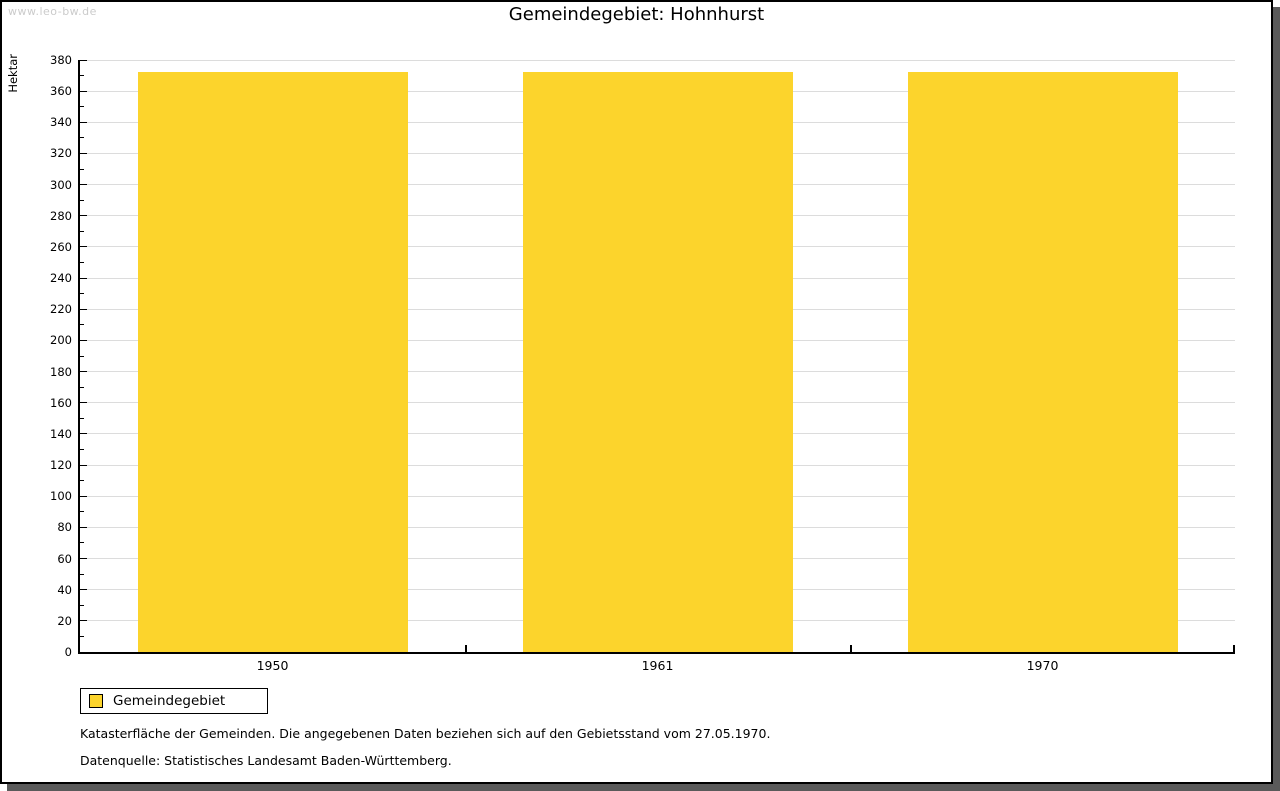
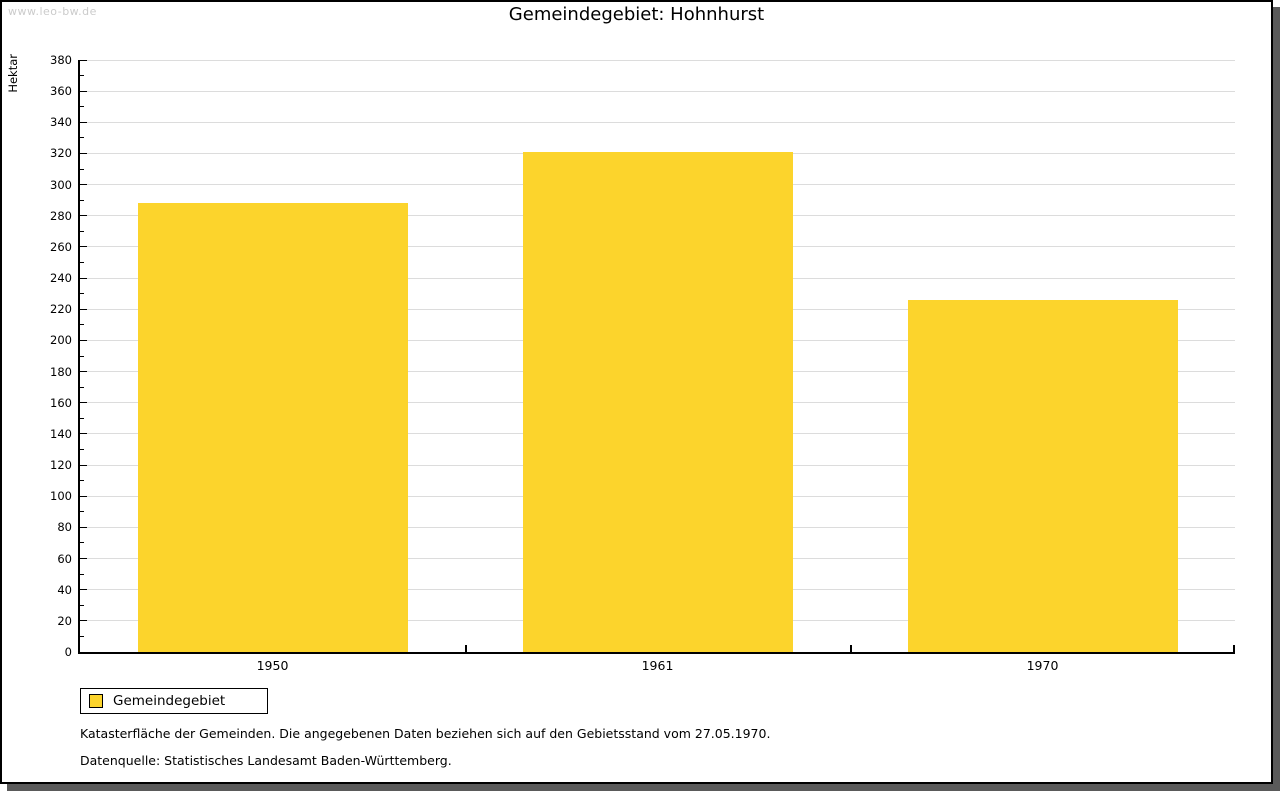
1950: 372 -> 288
1961: 372 -> 321
1970: 372 -> 226
